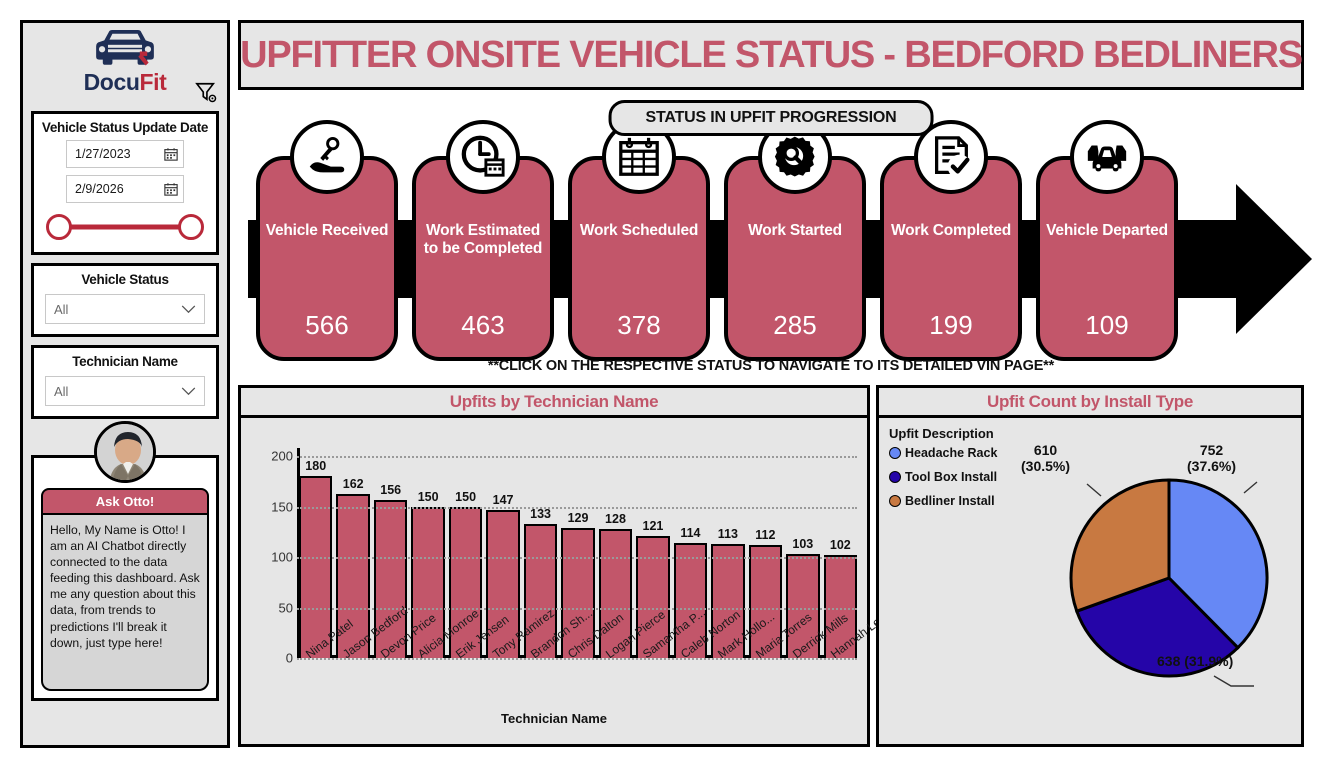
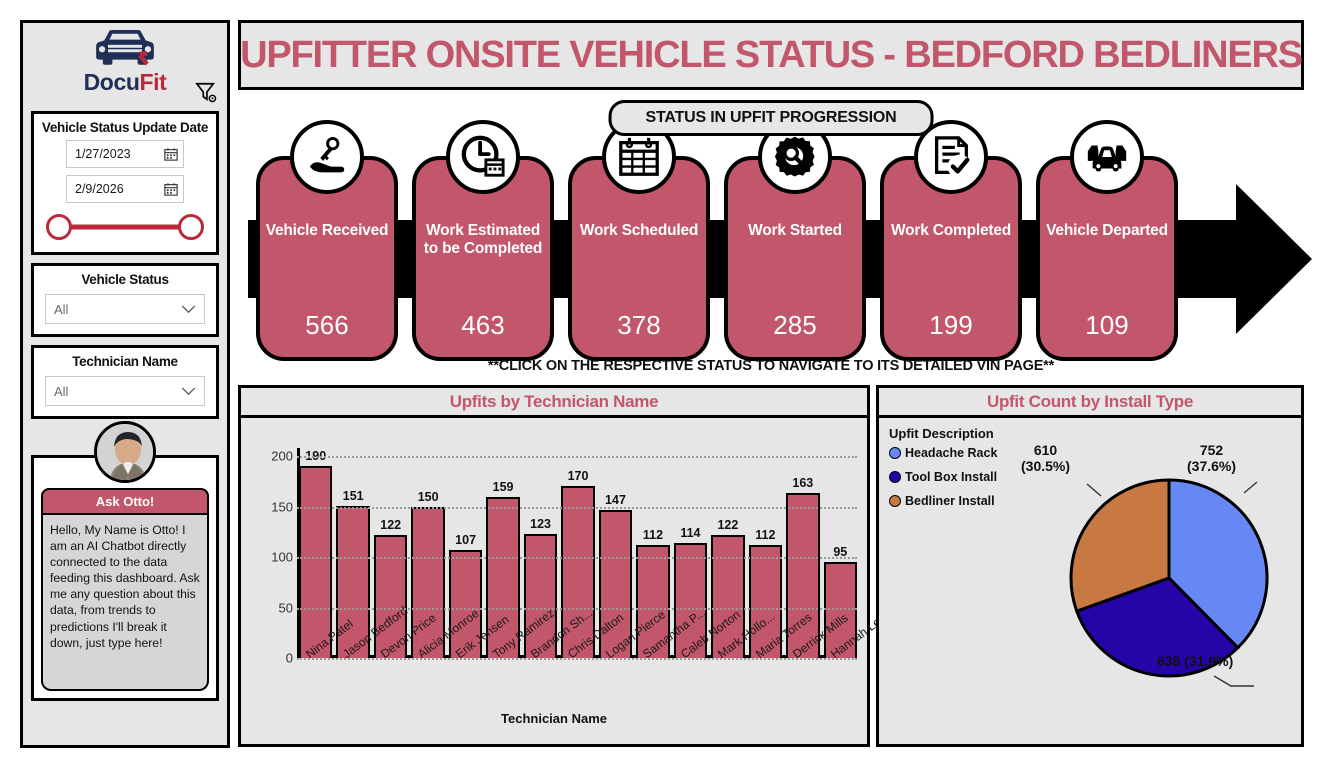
Upfits by Technician Name/Nina Patel: 180 -> 190
Upfits by Technician Name/Jason Bedford: 162 -> 151
Upfits by Technician Name/Devon Price: 156 -> 122
Upfits by Technician Name/Erik Jensen: 150 -> 107
Upfits by Technician Name/Tony Ramirez: 147 -> 159
Upfits by Technician Name/Brandon Sh...: 133 -> 123
Upfits by Technician Name/Chris Dalton: 129 -> 170
Upfits by Technician Name/Logan Pierce: 128 -> 147
Upfits by Technician Name/Samantha P...: 121 -> 112
Upfits by Technician Name/Mark Hollo...: 113 -> 122
Upfits by Technician Name/Derrick Mills: 103 -> 163
Upfits by Technician Name/Hannah Lee: 102 -> 95
